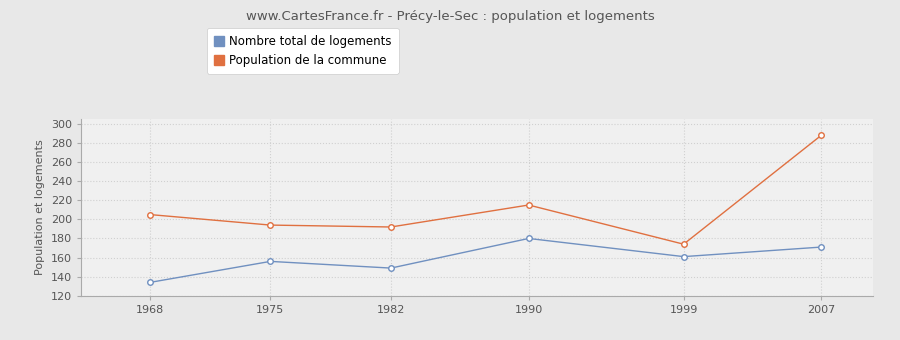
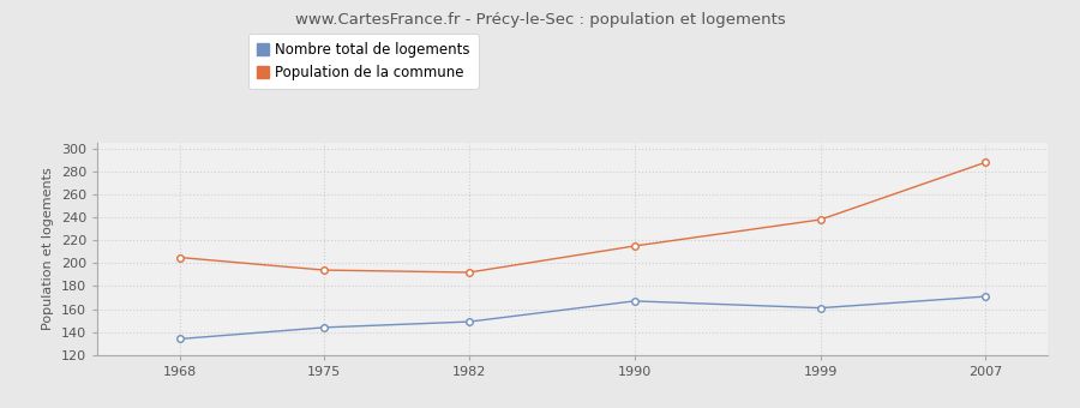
Nombre total de logements/1975: 156 -> 144
Nombre total de logements/1990: 180 -> 167
Population de la commune/1999: 174 -> 238
